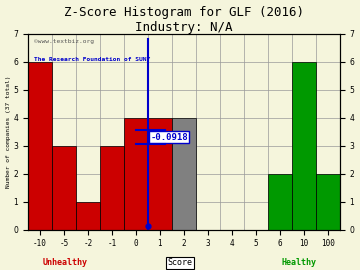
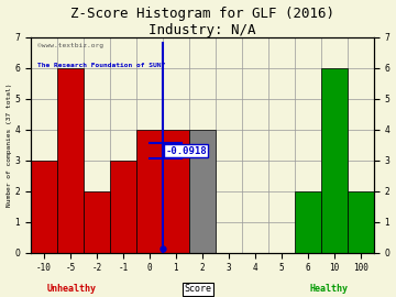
-10: 6 -> 3
-5: 3 -> 6
-2: 1 -> 2
